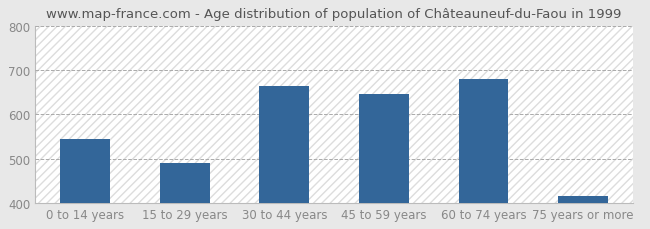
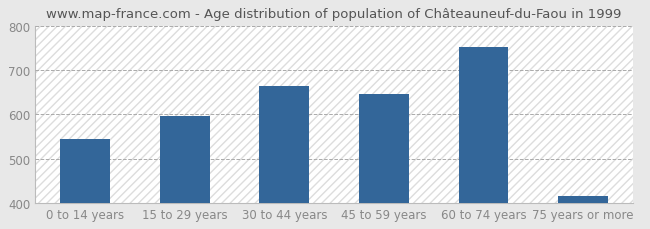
15 to 29 years: 490 -> 597
60 to 74 years: 680 -> 751
